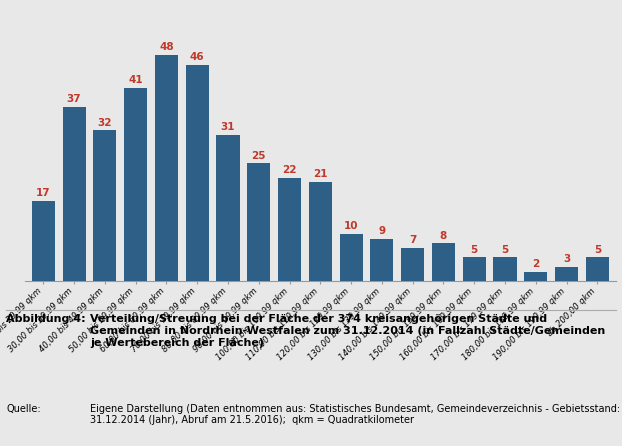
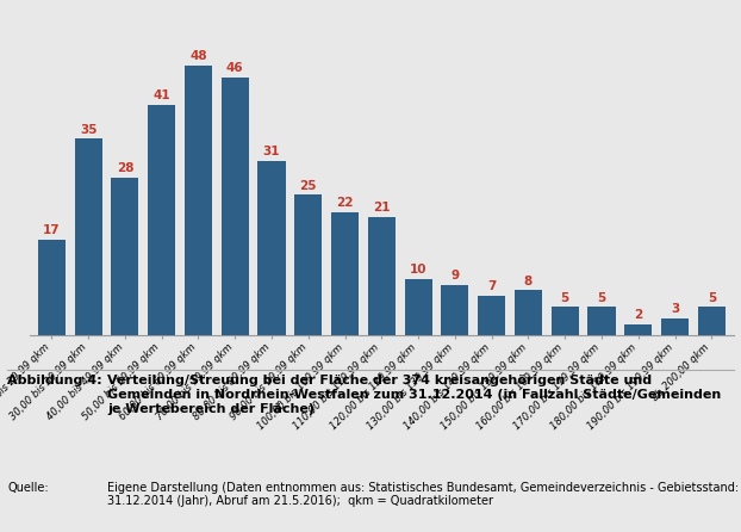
30,00 bis 39,99 qkm: 37 -> 35
40,00 bis 49,99 qkm: 32 -> 28
